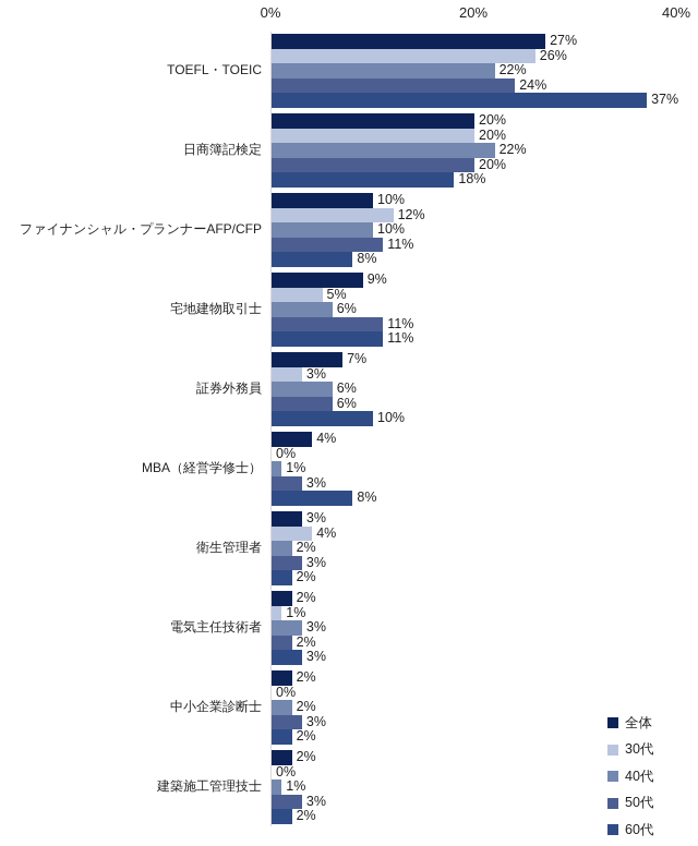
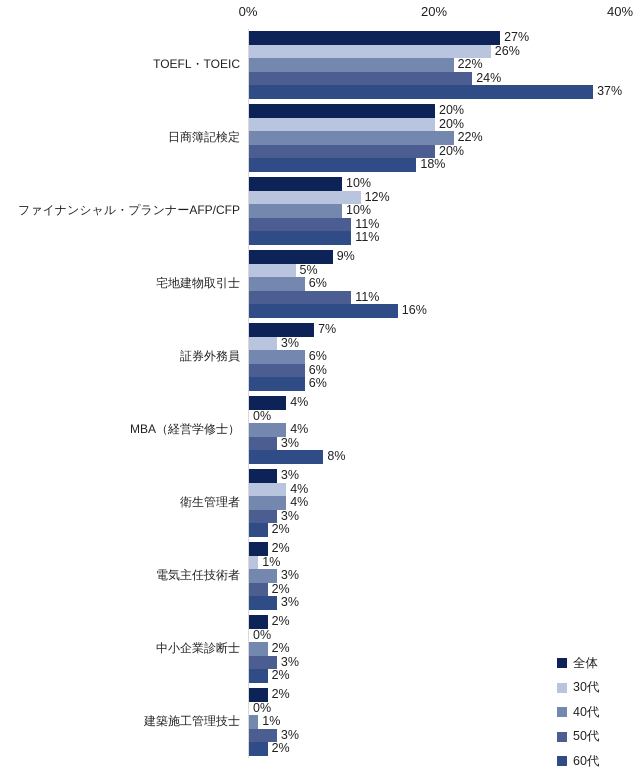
60代/ファイナンシャル・プランナーAFP/CFP: 8% -> 11%
60代/宅地建物取引士: 11% -> 16%
60代/証券外務員: 10% -> 6%
40代/MBA（経営学修士）: 1% -> 4%
40代/衛生管理者: 2% -> 4%
